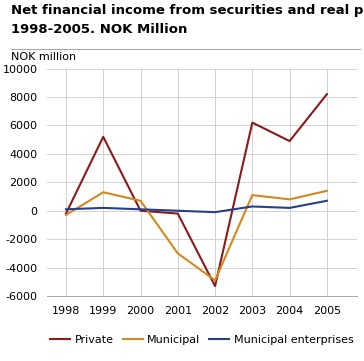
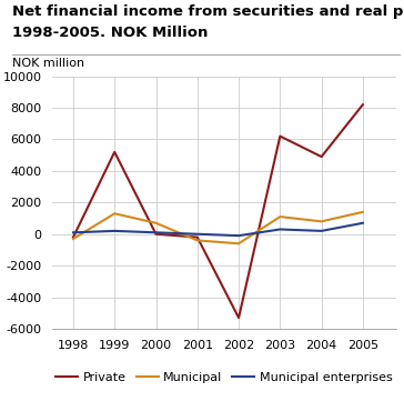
Municipal/2001: -3000 -> -400
Municipal/2002: -4900 -> -600
